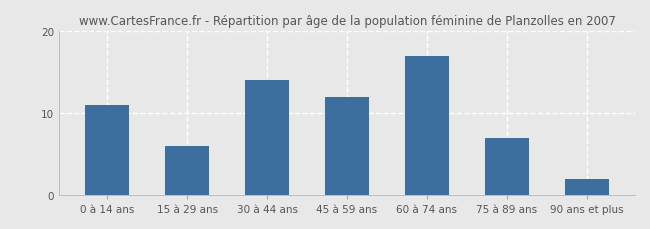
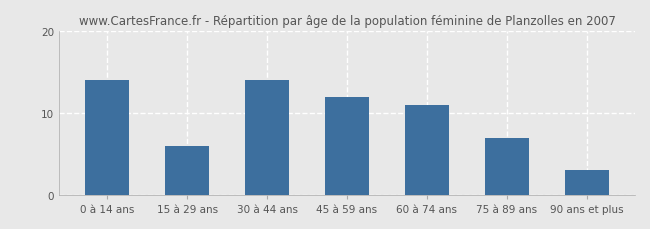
0 à 14 ans: 11 -> 14
60 à 74 ans: 17 -> 11
90 ans et plus: 2 -> 3
